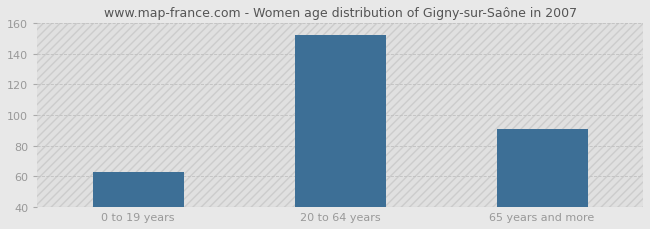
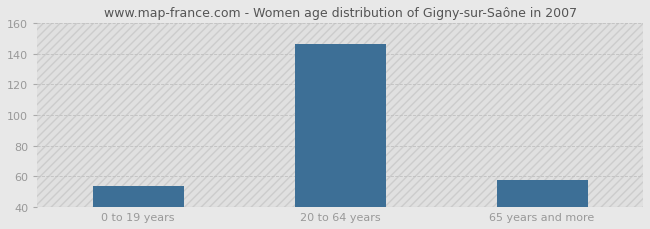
0 to 19 years: 63 -> 54
20 to 64 years: 152 -> 146
65 years and more: 91 -> 58
